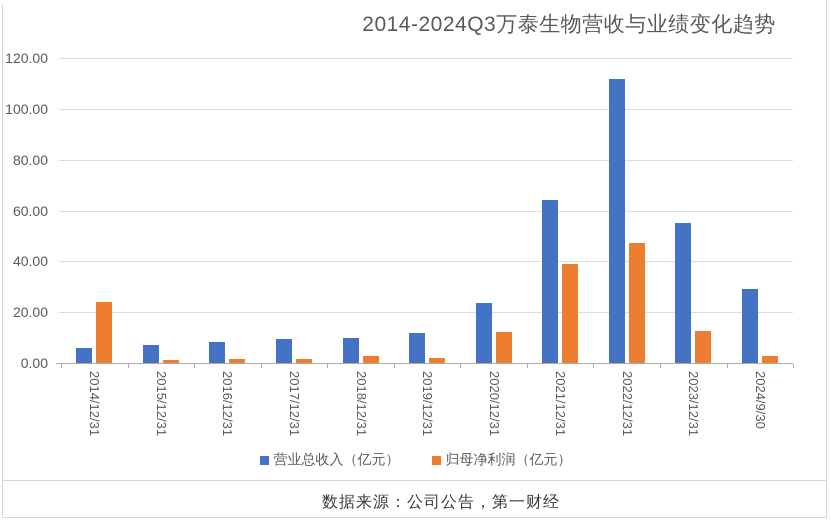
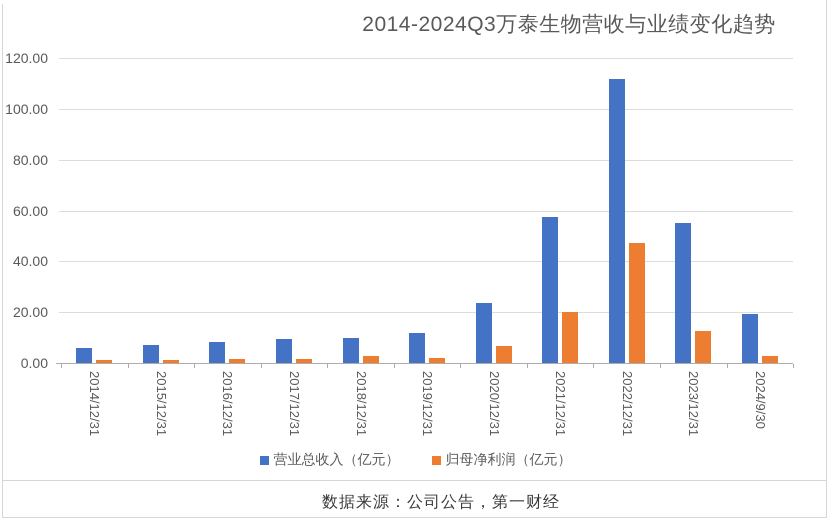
归母净利润（亿元）/2014/12/31: 24 -> 1
归母净利润（亿元）/2020/12/31: 12 -> 7
营业总收入（亿元）/2021/12/31: 64 -> 58
归母净利润（亿元）/2021/12/31: 39 -> 20
营业总收入（亿元）/2024/9/30: 29 -> 19
